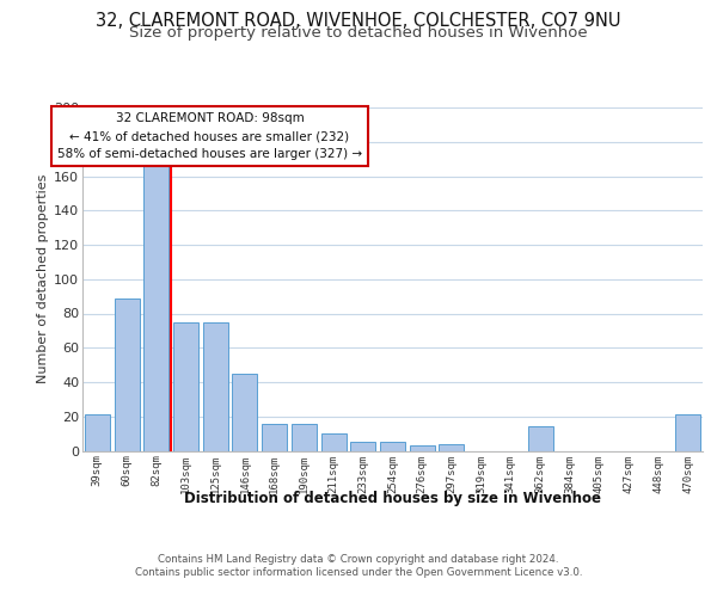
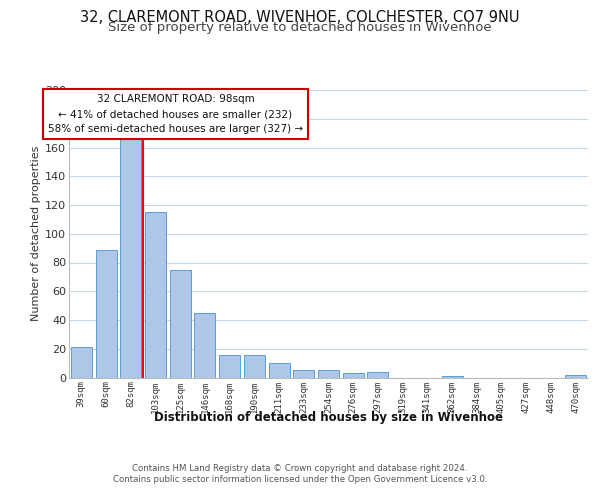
103sqm: 75 -> 115
362sqm: 14 -> 1
470sqm: 21 -> 2
